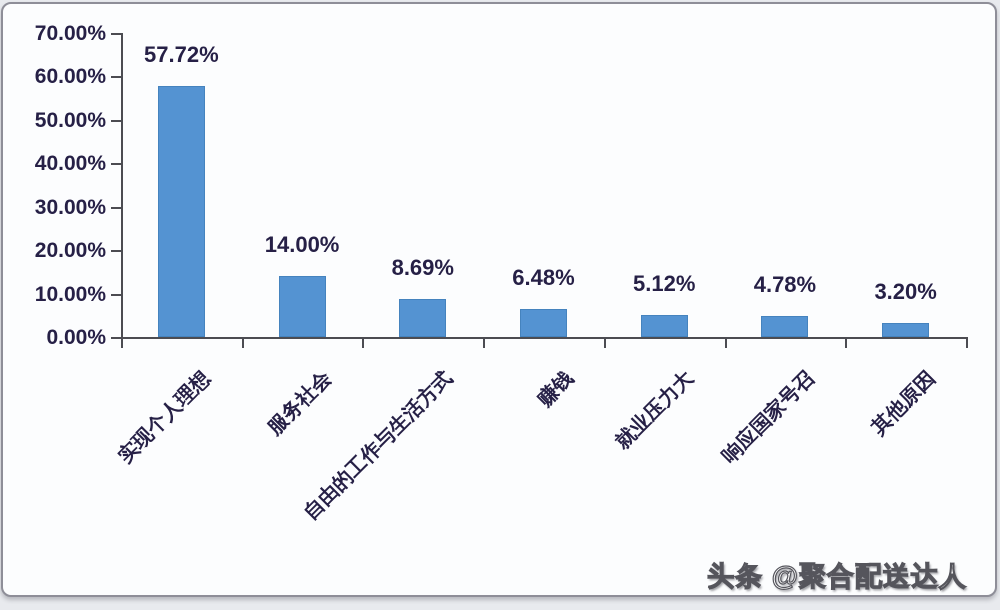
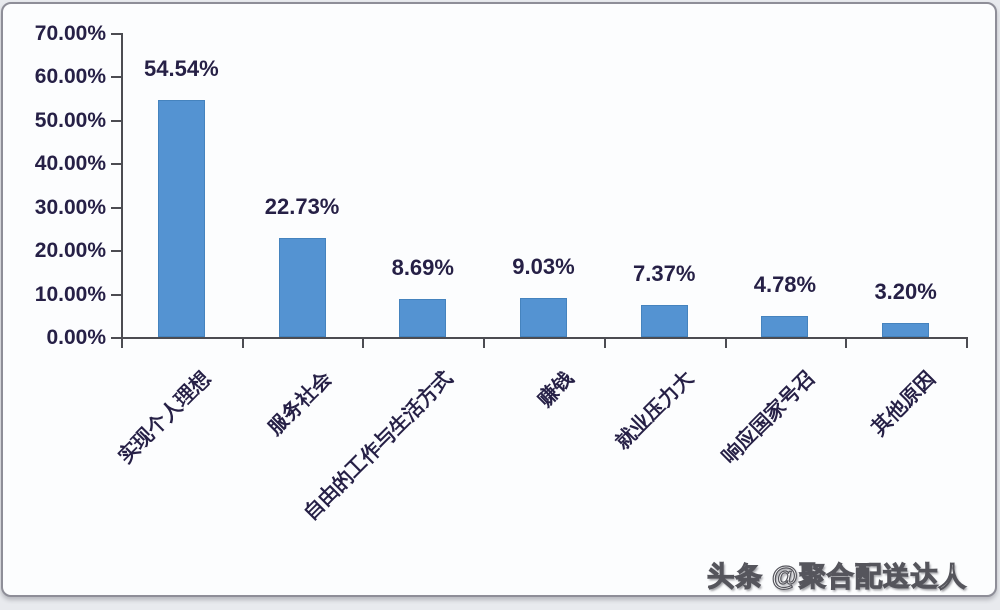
实现个人理想: 57.72% -> 54.54%
服务社会: 14.00% -> 22.73%
赚钱: 6.48% -> 9.03%
就业压力大: 5.12% -> 7.37%
